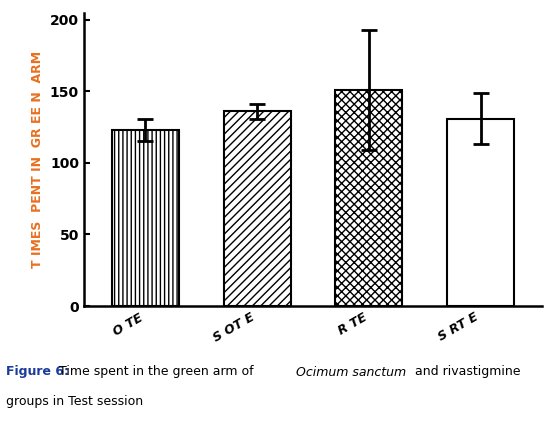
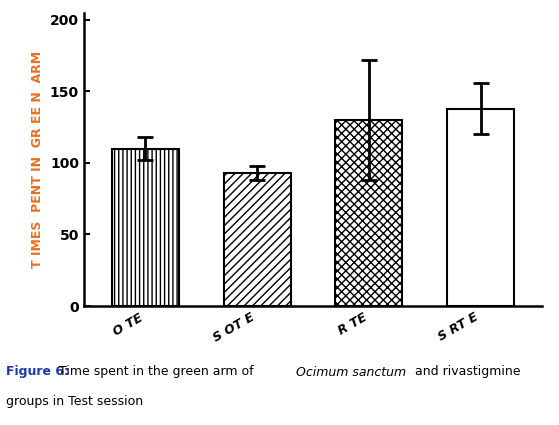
O TE: 123 -> 110
S OT E: 136 -> 93
R TE: 151 -> 130
S RT E: 131 -> 138
